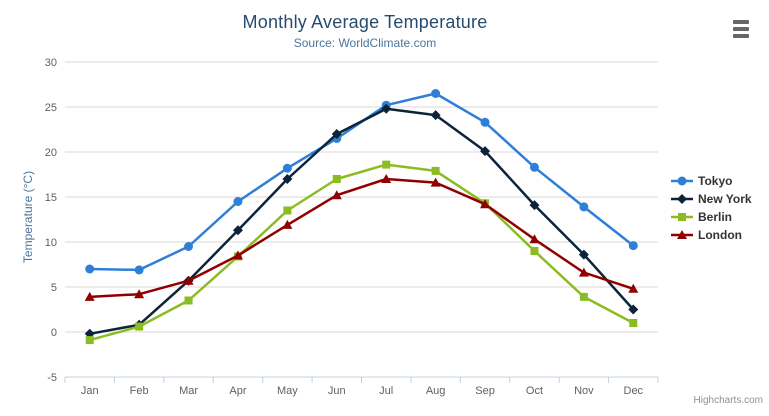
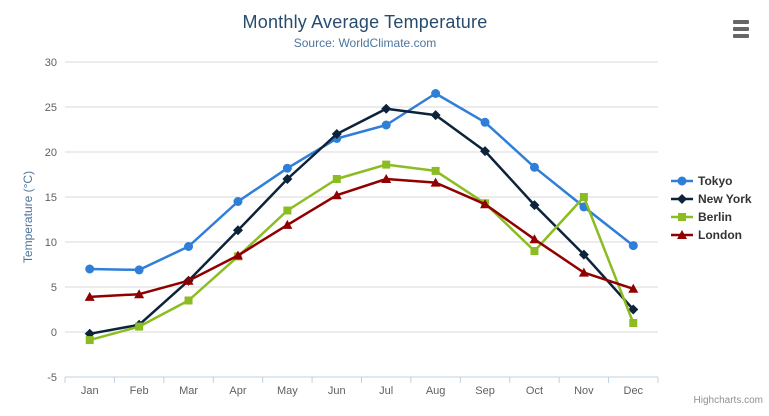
Tokyo/Jul: 25 -> 23
Berlin/Nov: 4 -> 15
